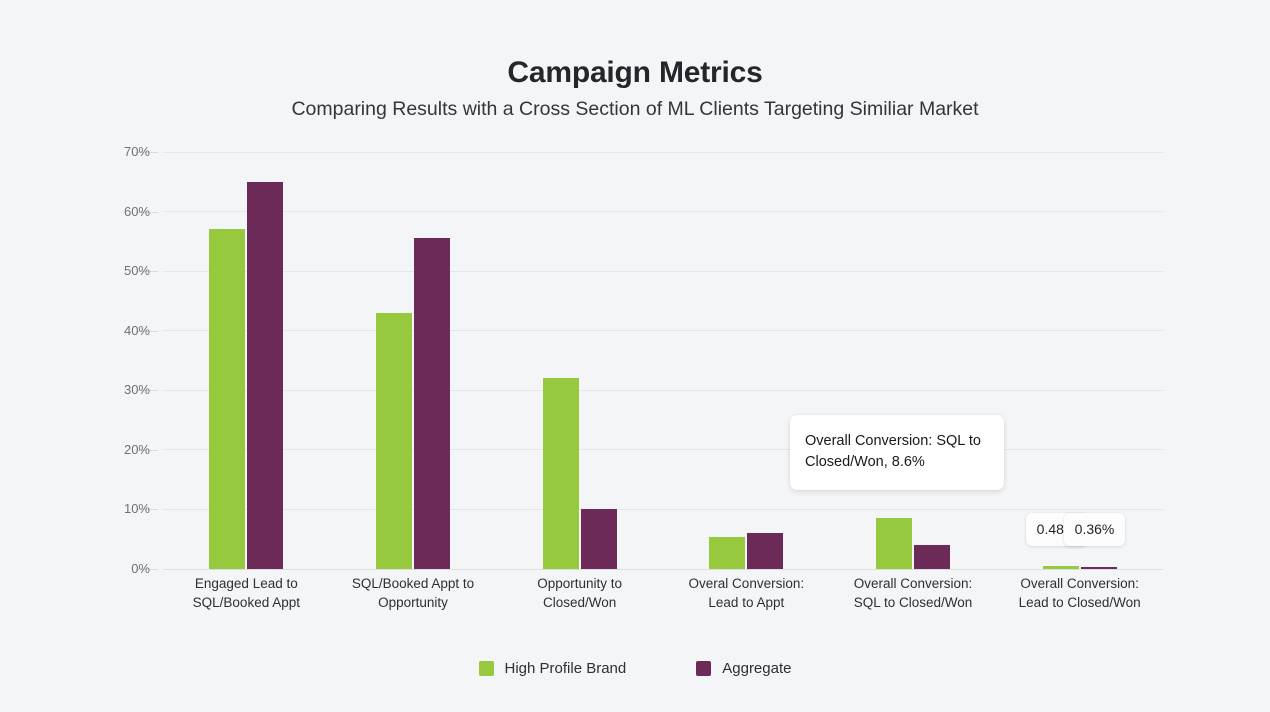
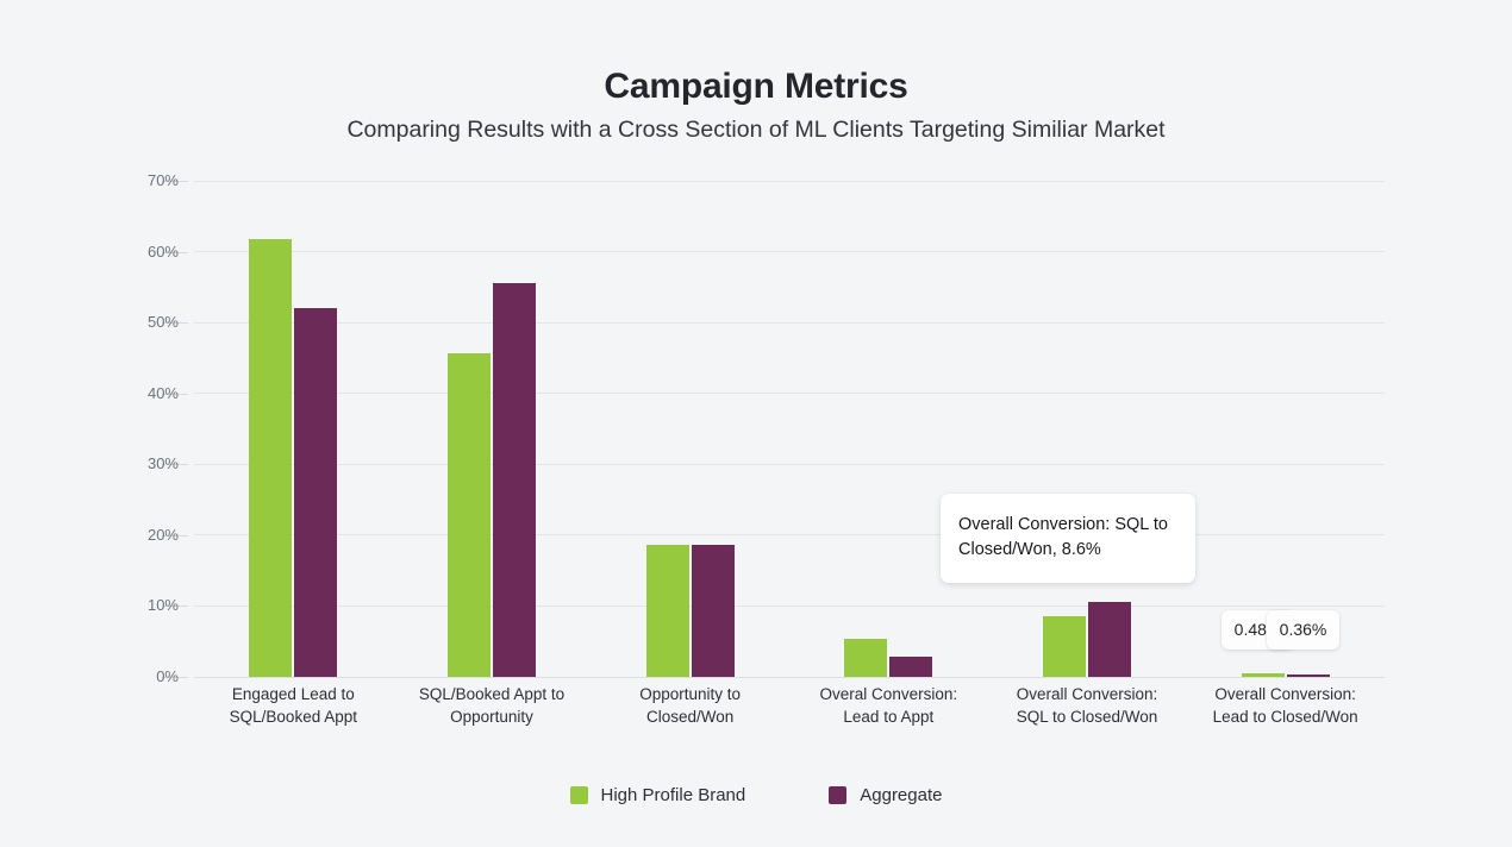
High Profile Brand/Engaged Lead to SQL/Booked Appt: 57% -> 62%
Aggregate/Engaged Lead to SQL/Booked Appt: 65% -> 52%
High Profile Brand/SQL/Booked Appt to Opportunity: 43% -> 46%
High Profile Brand/Opportunity to Closed/Won: 32% -> 19%
Aggregate/Opportunity to Closed/Won: 10% -> 19%
Aggregate/Overal Conversion: Lead to Appt: 6% -> 3%
Aggregate/Overall Conversion: SQL to Closed/Won: 4% -> 11%
